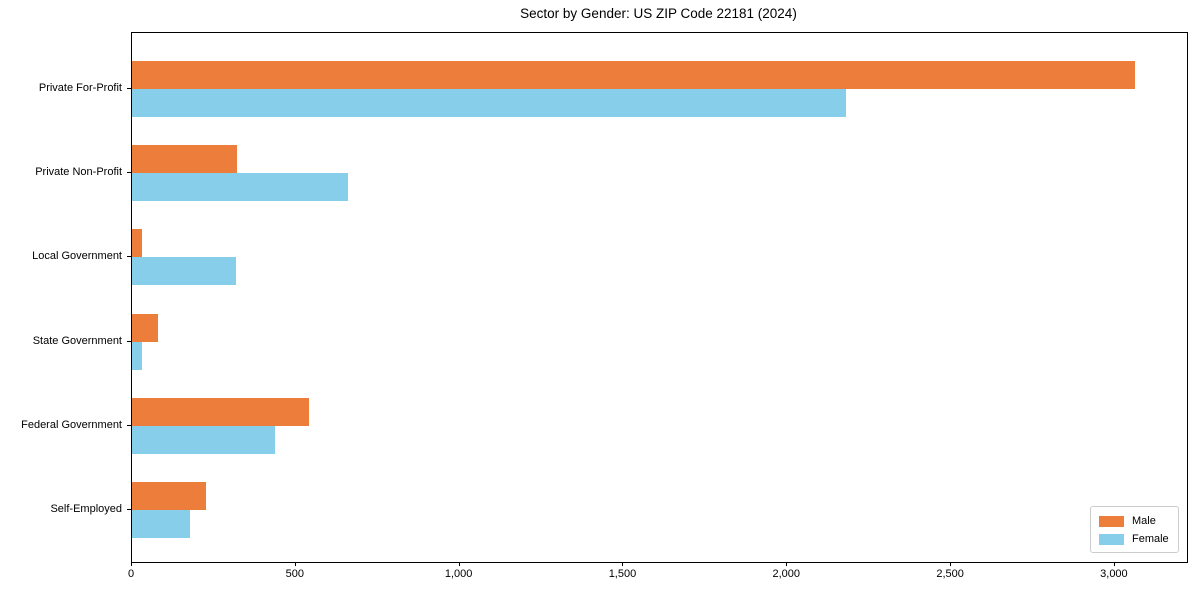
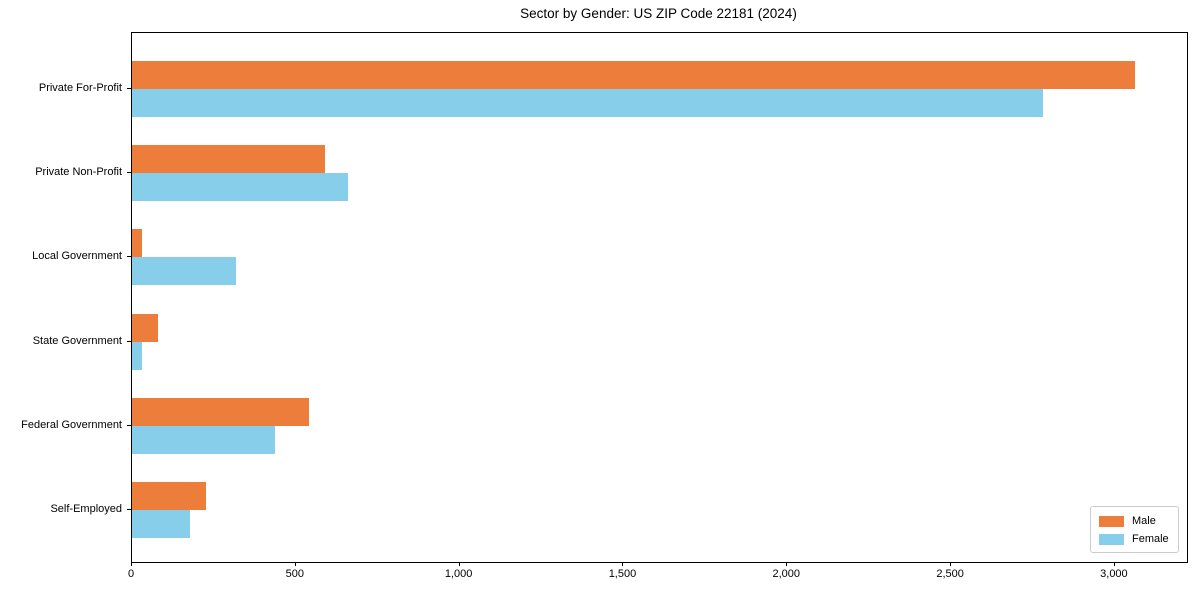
Female/Private For-Profit: 2180 -> 2780
Male/Private Non-Profit: 320 -> 590
